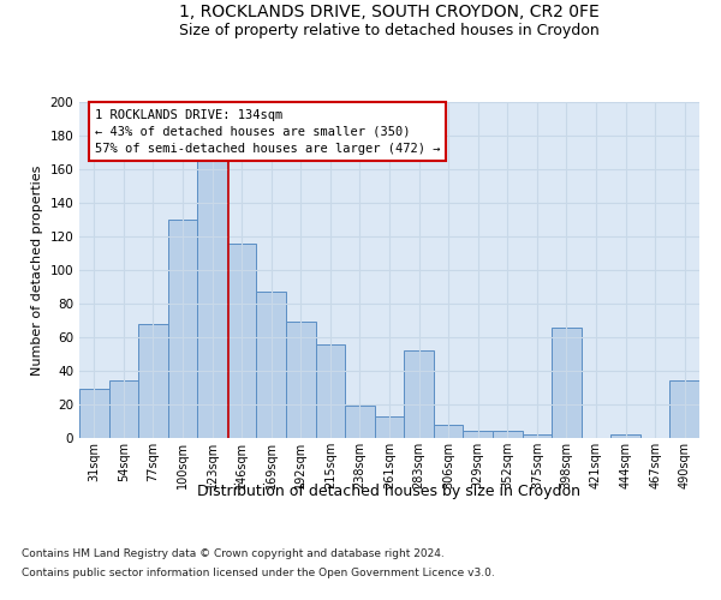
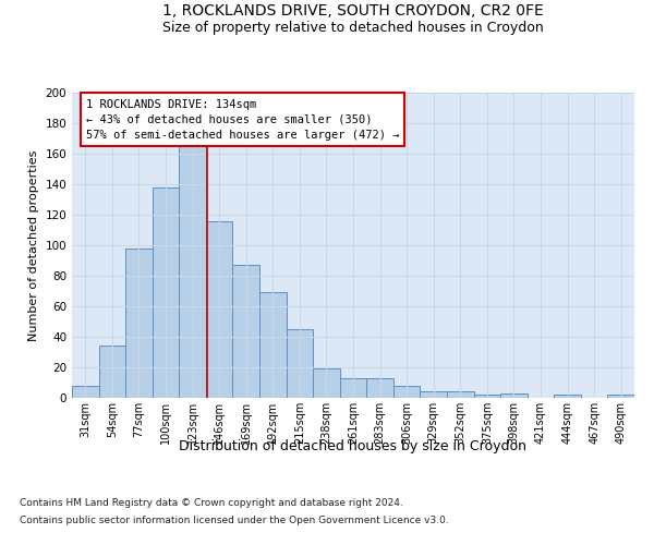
31sqm: 29 -> 8
77sqm: 68 -> 98
100sqm: 130 -> 138
215sqm: 56 -> 45
283sqm: 52 -> 13
398sqm: 66 -> 3
490sqm: 34 -> 2
